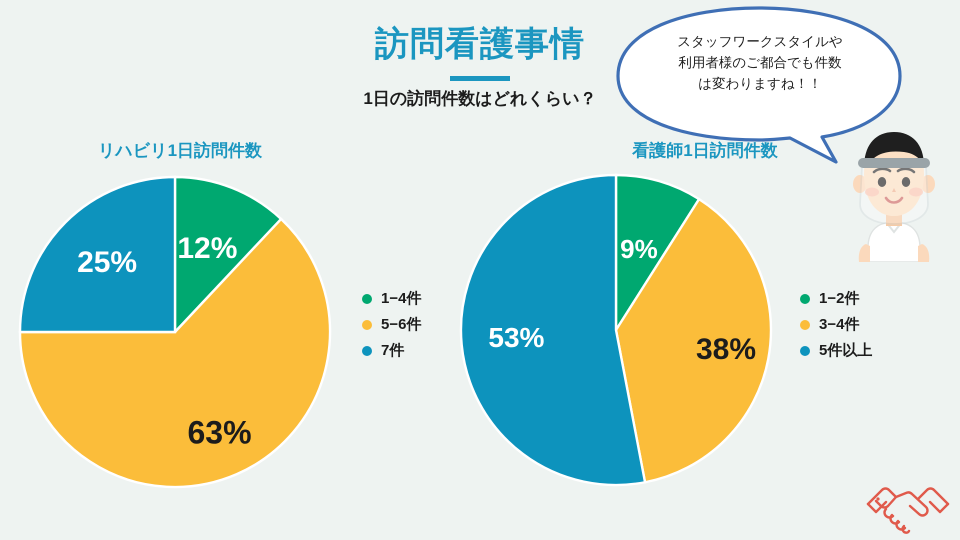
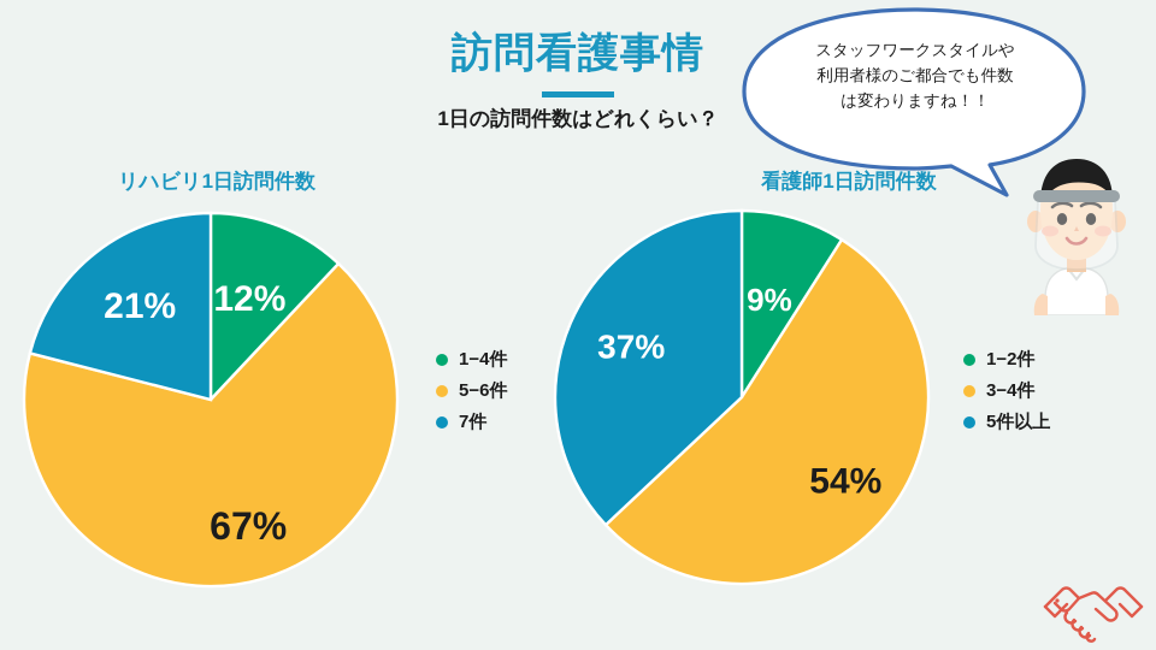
リハビリ1日訪問件数/5−6件: 63% -> 67%
リハビリ1日訪問件数/7件: 25% -> 21%
看護師1日訪問件数/3−4件: 38% -> 54%
看護師1日訪問件数/5件以上: 53% -> 37%
